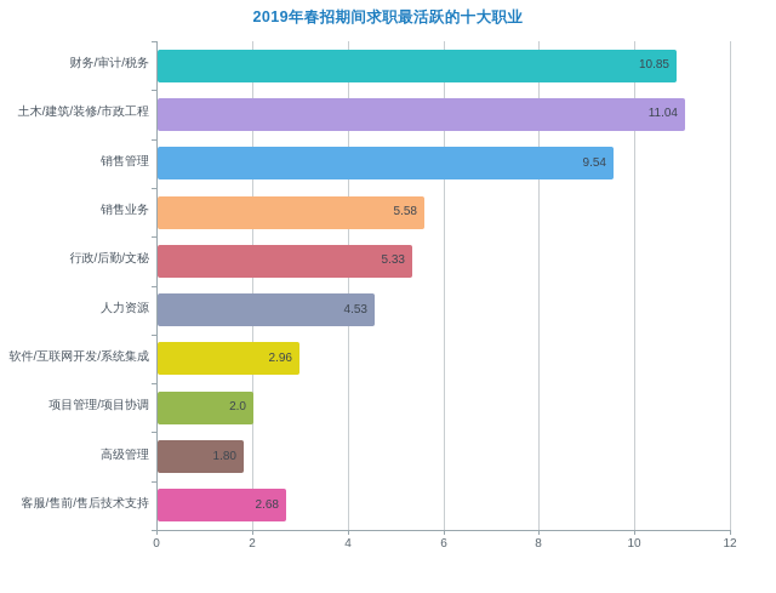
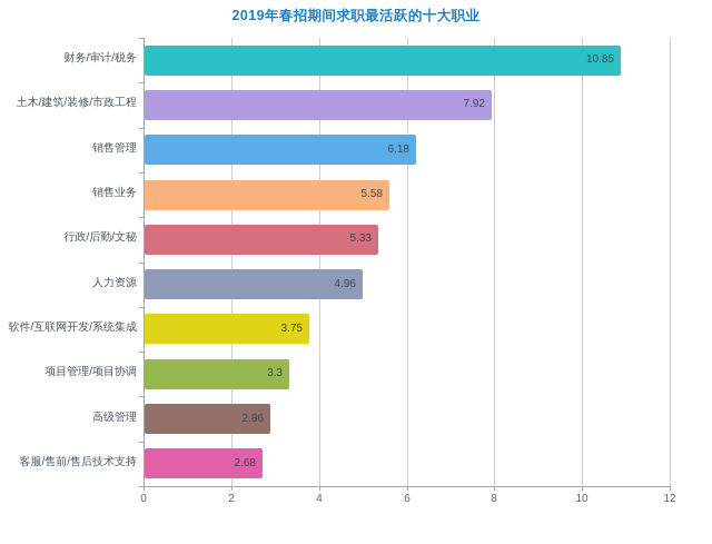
土木/建筑/装修/市政工程: 11.04 -> 7.92
销售管理: 9.54 -> 6.18
人力资源: 4.53 -> 4.96
软件/互联网开发/系统集成: 2.96 -> 3.75
项目管理/项目协调: 2.0 -> 3.3
高级管理: 1.80 -> 2.86
